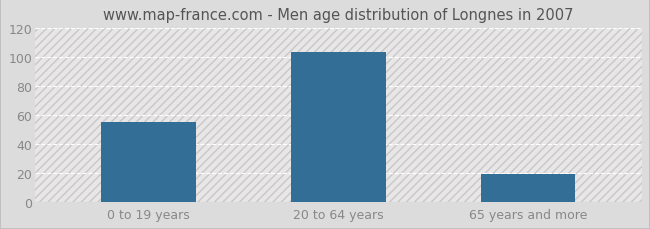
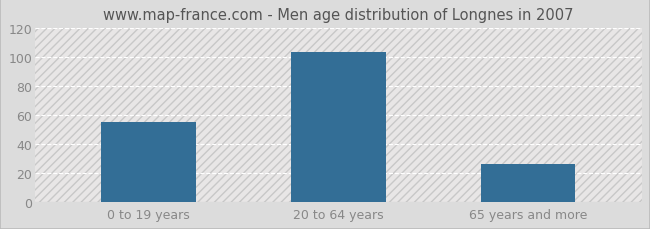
65 years and more: 19 -> 26
